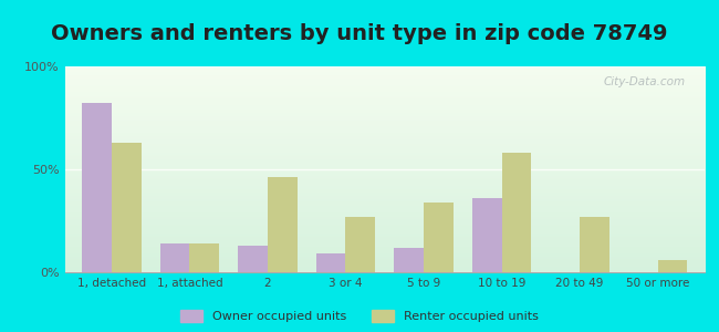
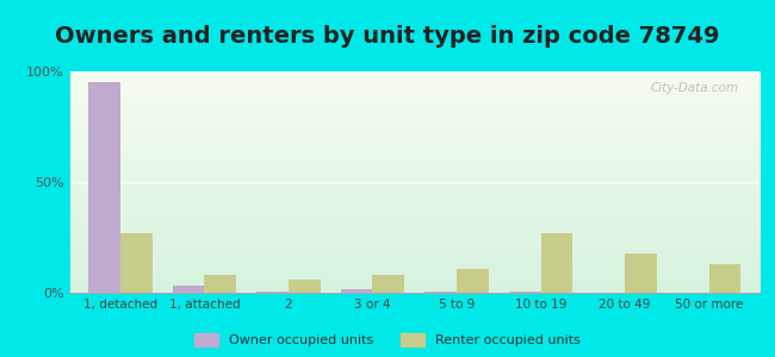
Owner occupied units/1, detached: 82% -> 95%
Renter occupied units/1, detached: 63% -> 27%
Owner occupied units/1, attached: 14% -> 3%
Renter occupied units/1, attached: 14% -> 8%
Owner occupied units/2: 13% -> 0%
Renter occupied units/2: 46% -> 6%
Owner occupied units/3 or 4: 9% -> 2%
Renter occupied units/3 or 4: 27% -> 8%
Owner occupied units/5 to 9: 12% -> 0%
Renter occupied units/5 to 9: 34% -> 11%
Owner occupied units/10 to 19: 36% -> 0%
Renter occupied units/10 to 19: 58% -> 27%
Renter occupied units/20 to 49: 27% -> 18%
Renter occupied units/50 or more: 6% -> 13%
